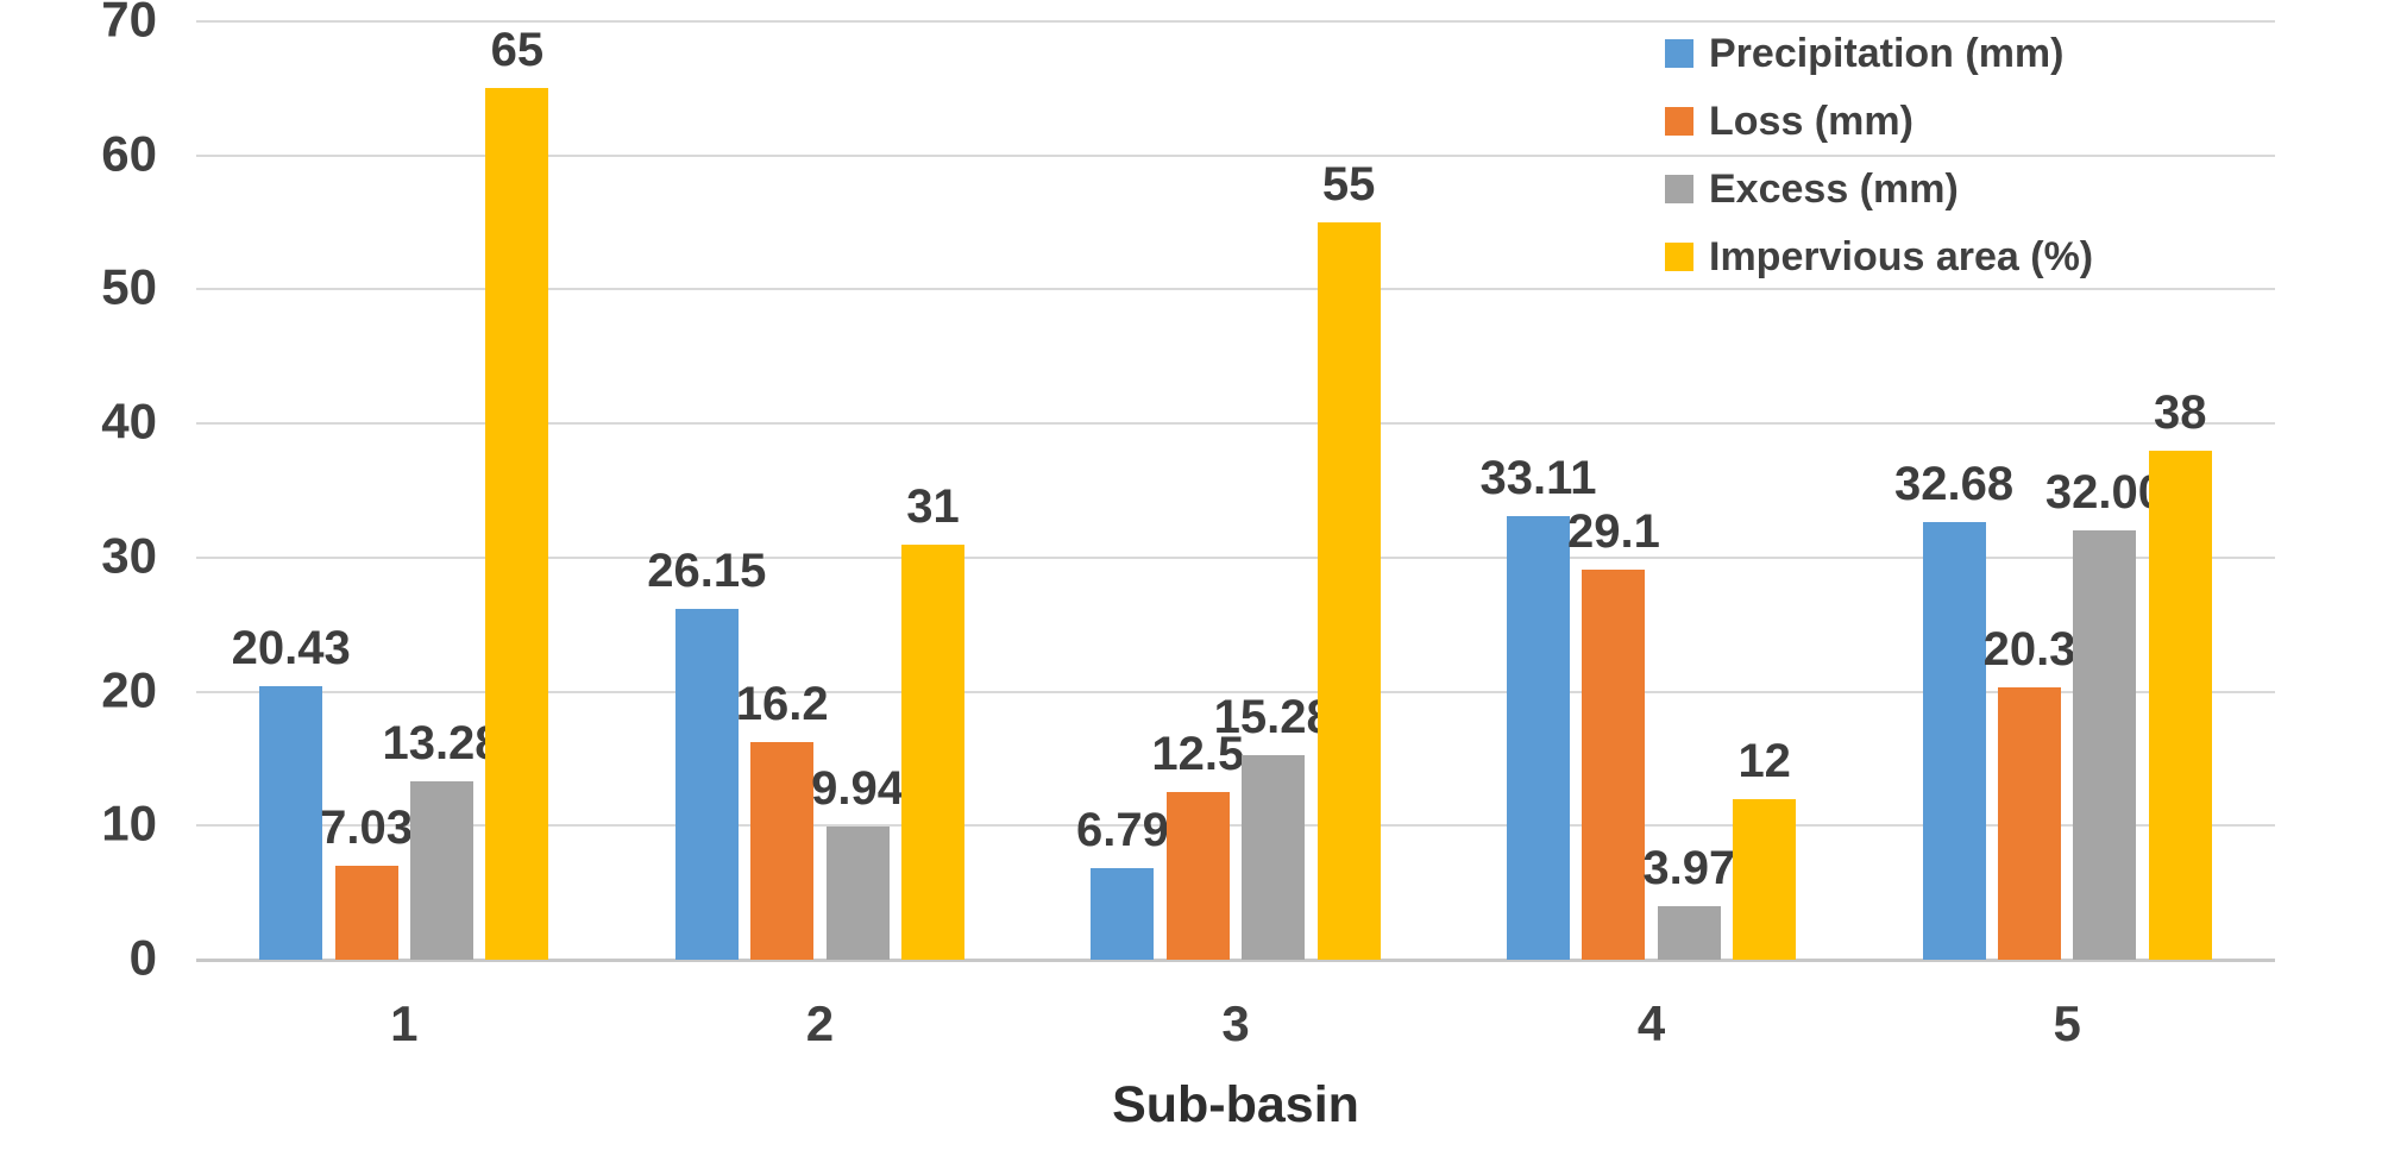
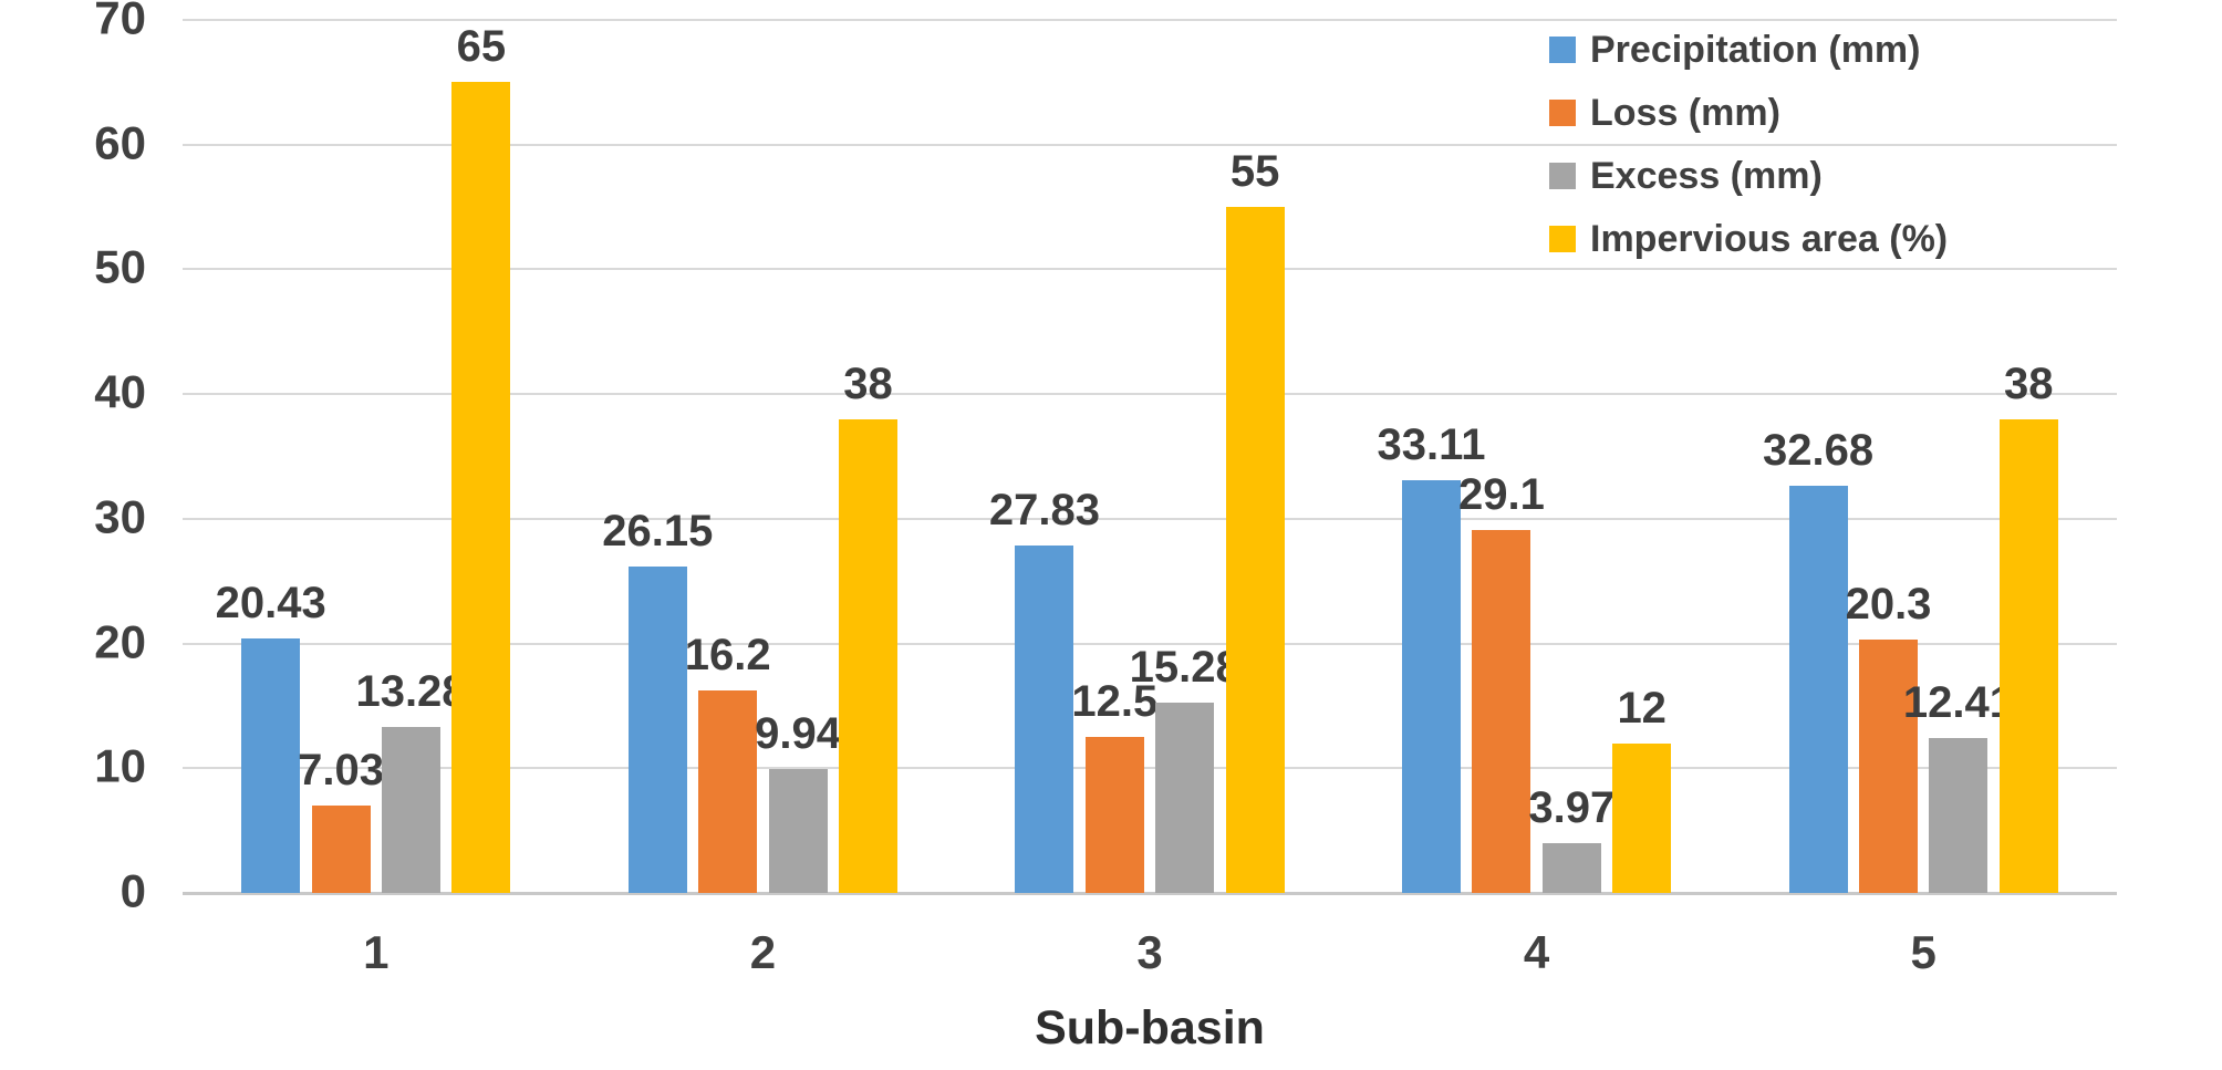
Impervious area (%)/2: 31 -> 38
Precipitation (mm)/3: 6.79 -> 27.83
Excess (mm)/5: 32.00 -> 12.41
